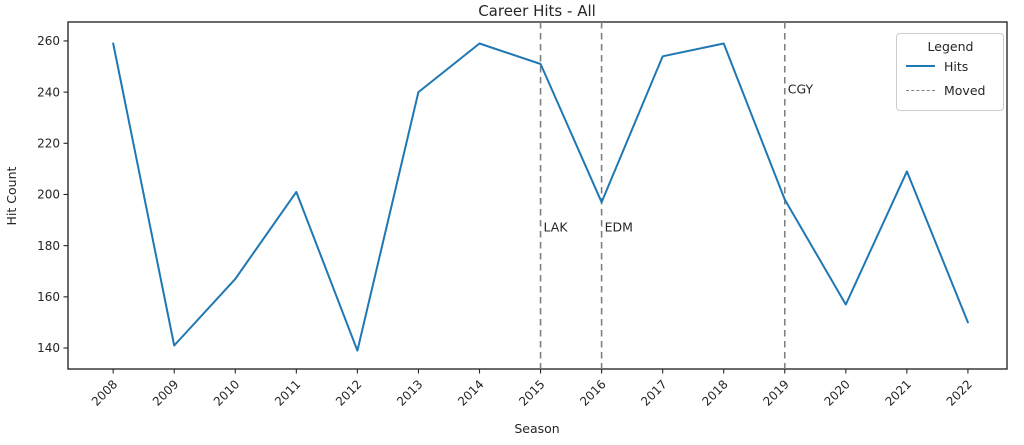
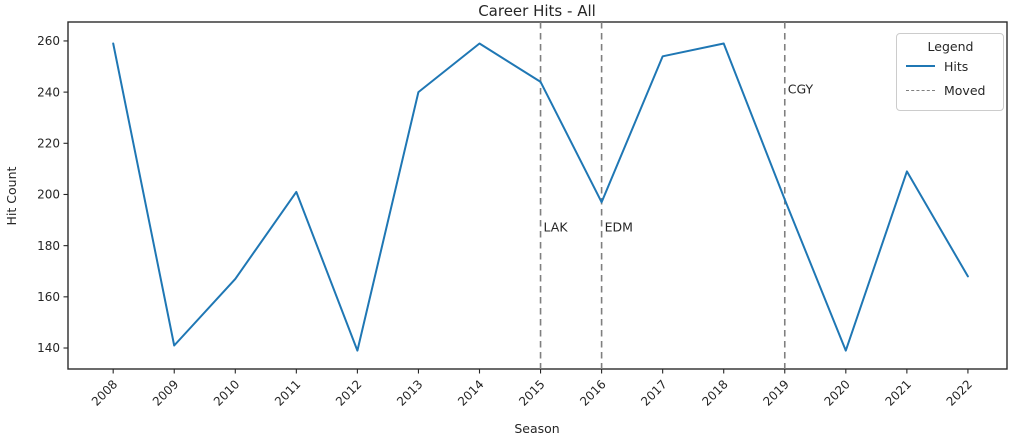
2015: 251 -> 244
2020: 157 -> 139
2022: 150 -> 168
